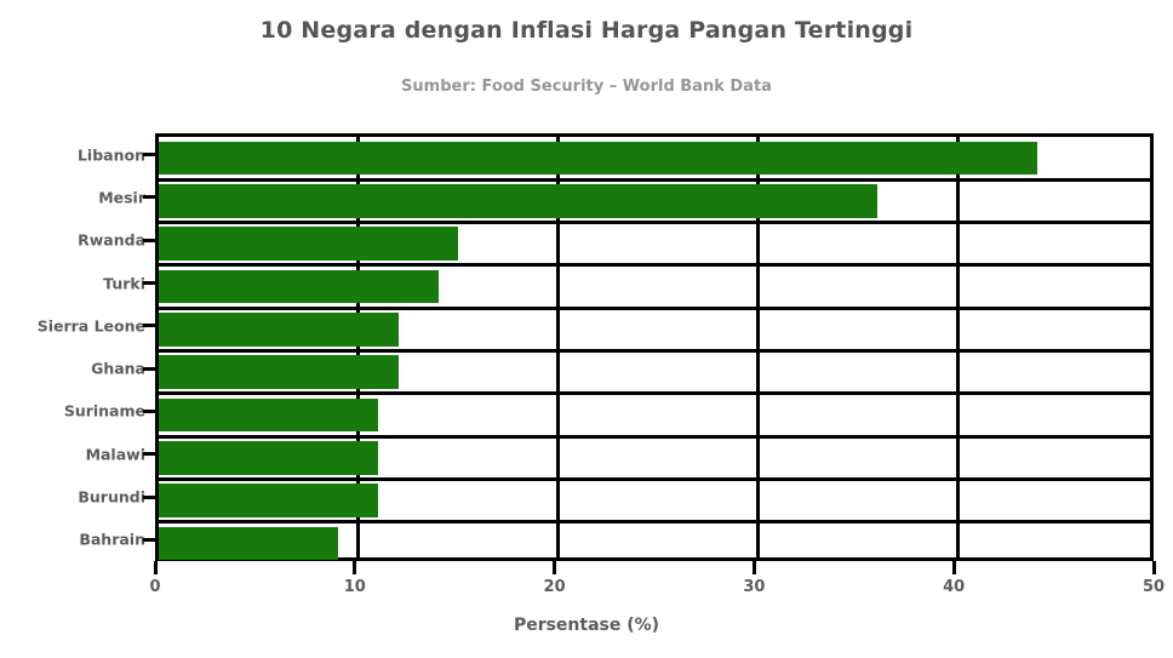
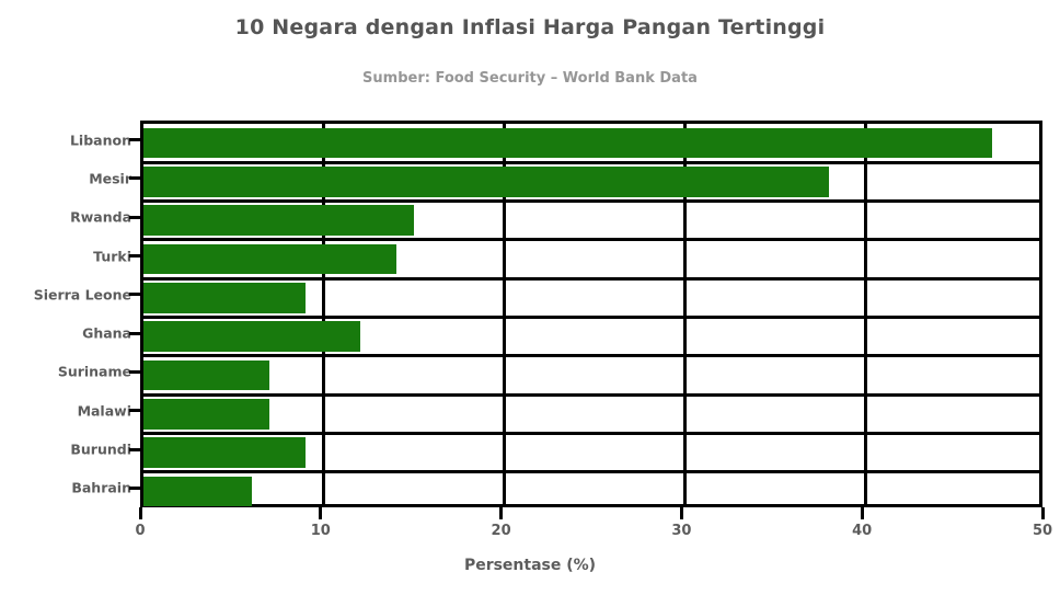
Libanon: 44 -> 47
Mesir: 36 -> 38
Sierra Leone: 12 -> 9
Suriname: 11 -> 7
Malawi: 11 -> 7
Burundi: 11 -> 9
Bahrain: 9 -> 6
